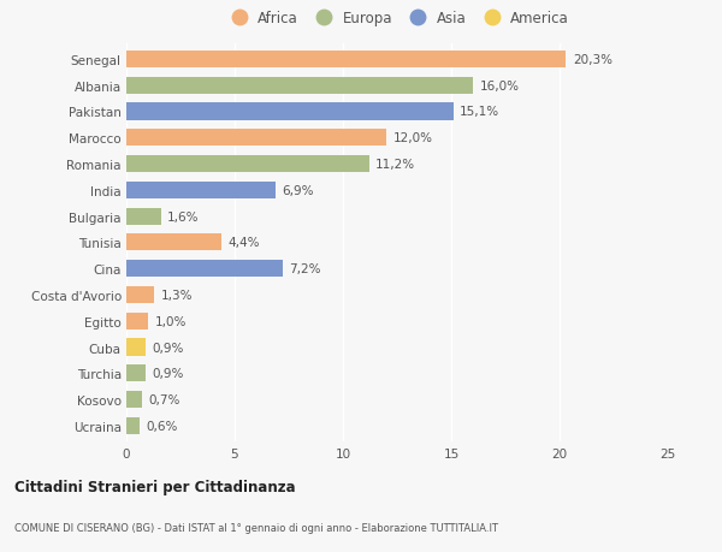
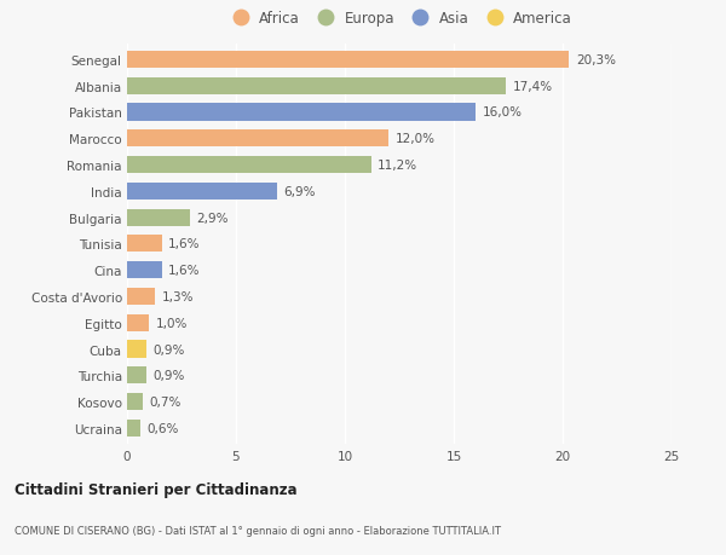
Albania: 16,0% -> 17,4%
Pakistan: 15,1% -> 16,0%
Bulgaria: 1,6% -> 2,9%
Tunisia: 4,4% -> 1,6%
Cina: 7,2% -> 1,6%
